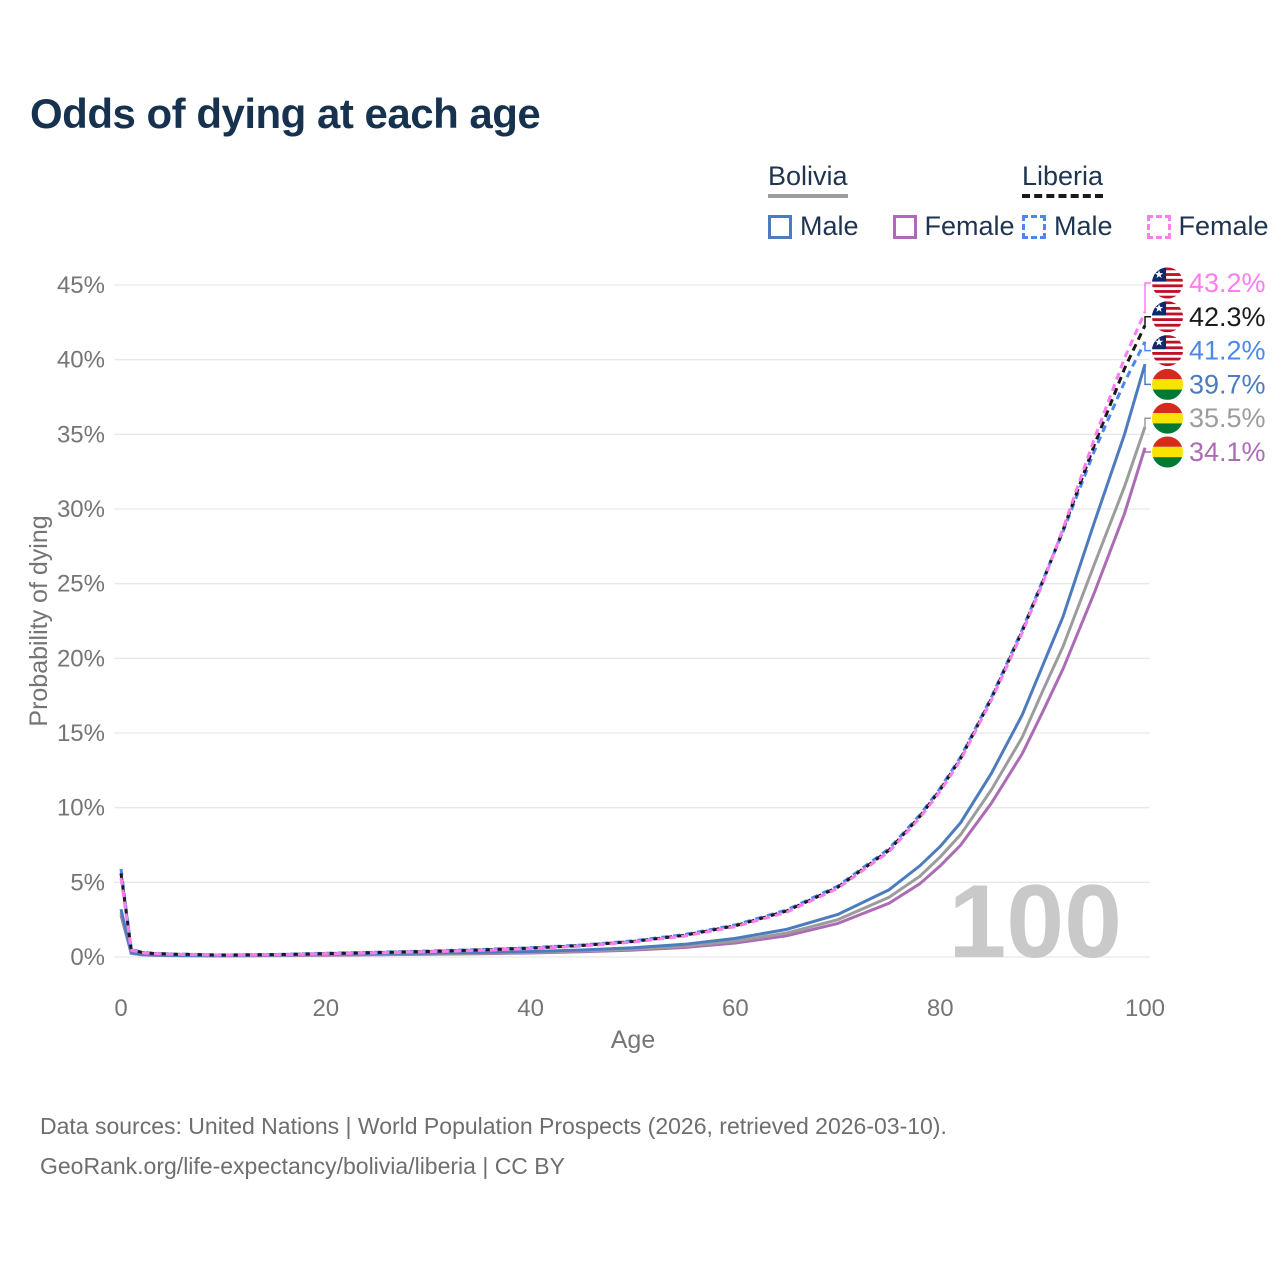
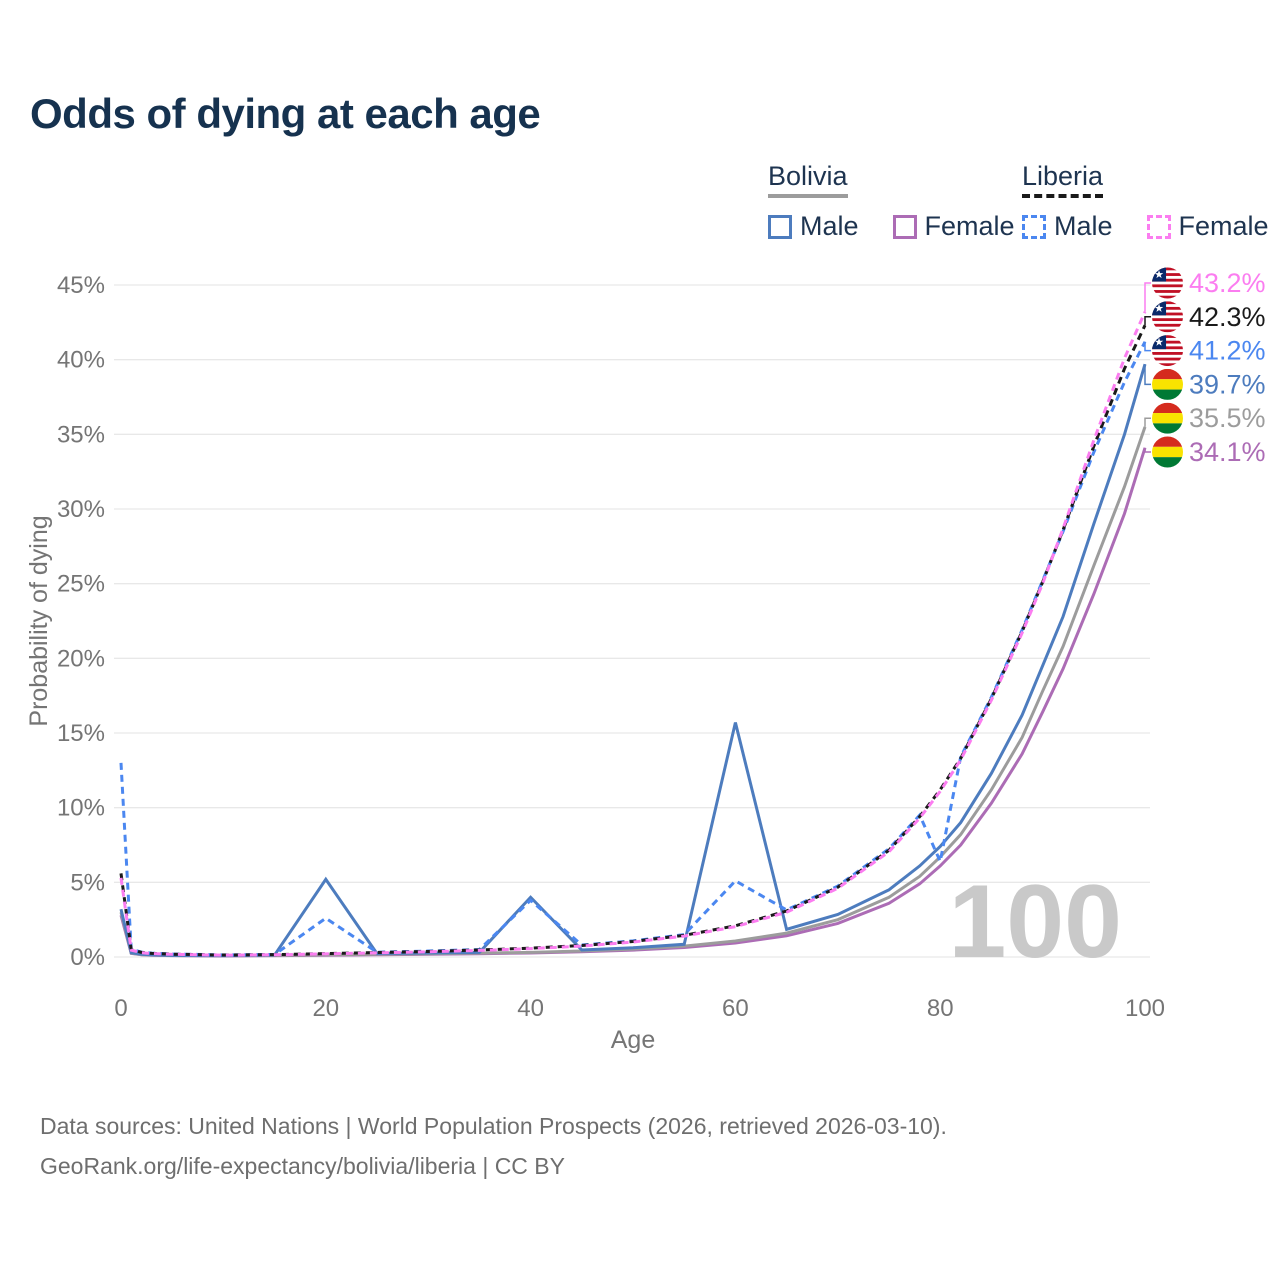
Liberia Male/0: 5.9% -> 13.0%
Liberia Male/20: 0.2% -> 2.6%
Bolivia Male/20: 0.2% -> 5.2%
Liberia Male/40: 0.6% -> 3.8%
Bolivia Male/40: 0.4% -> 4.0%
Liberia Male/60: 2.1% -> 5.1%
Bolivia Male/60: 1.2% -> 15.7%
Liberia Male/80: 11.3% -> 6.4%
